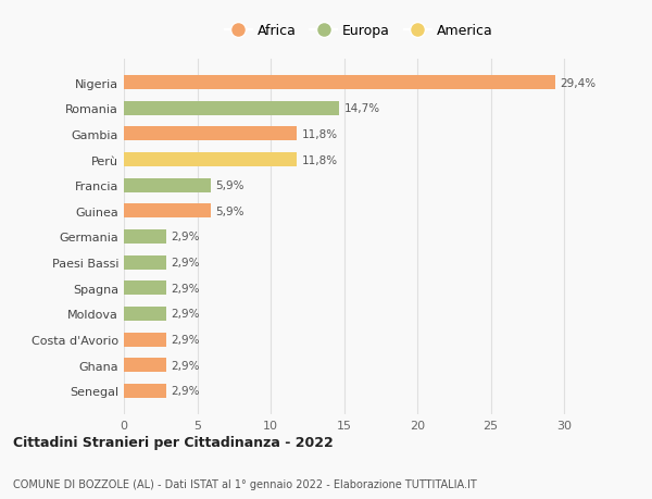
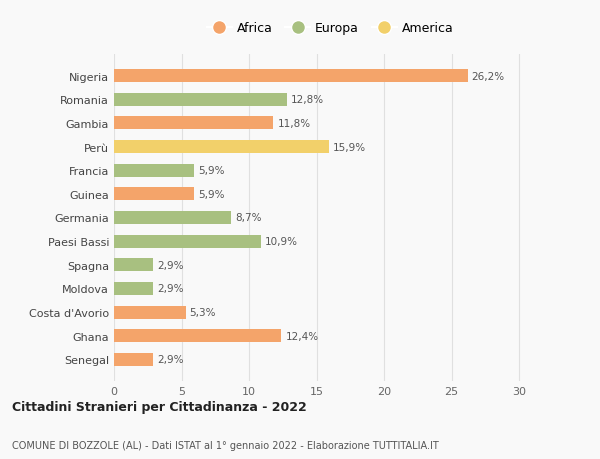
Nigeria: 29,4% -> 26,2%
Romania: 14,7% -> 12,8%
Perù: 11,8% -> 15,9%
Germania: 2,9% -> 8,7%
Paesi Bassi: 2,9% -> 10,9%
Costa d'Avorio: 2,9% -> 5,3%
Ghana: 2,9% -> 12,4%
